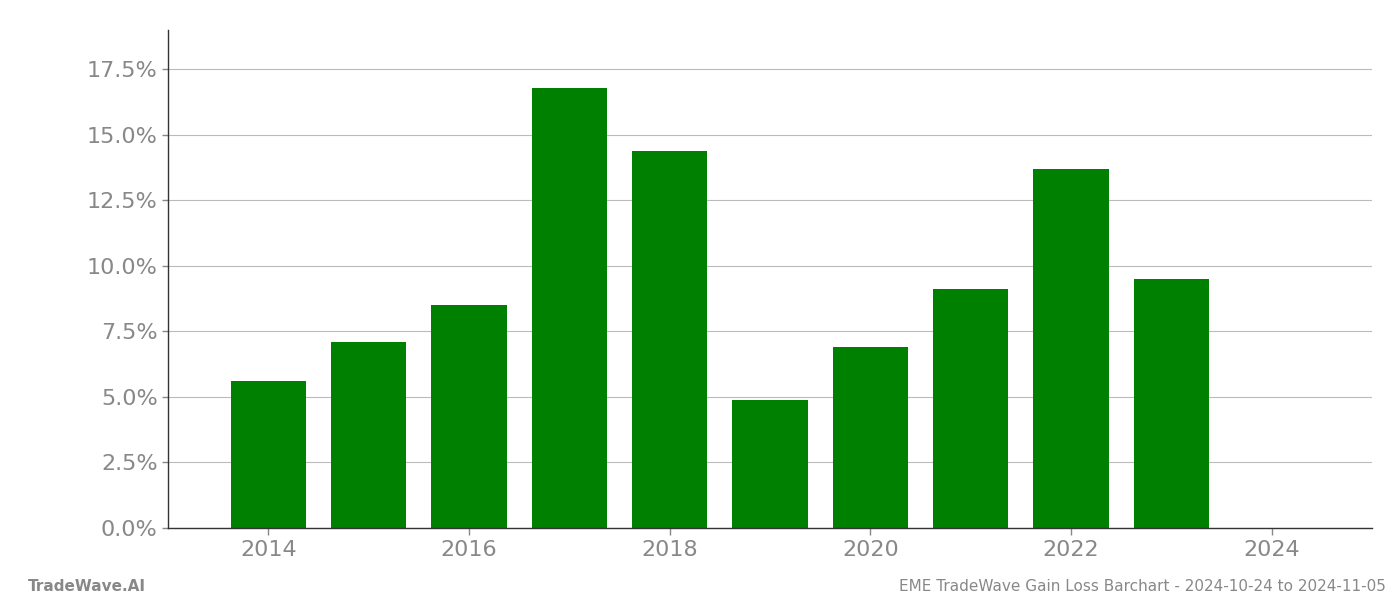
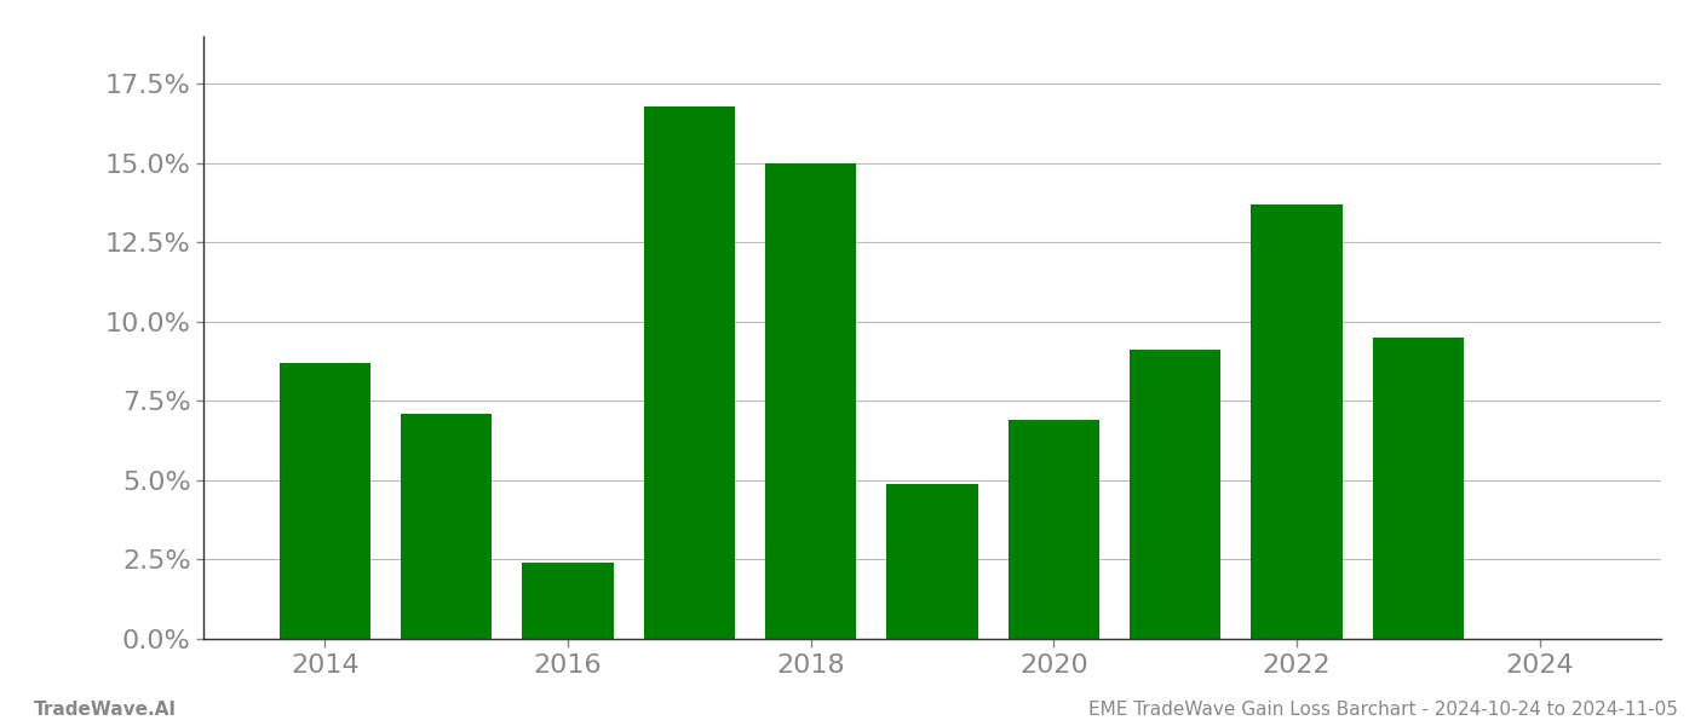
2014: 5.6% -> 8.7%
2016: 8.5% -> 2.4%
2018: 14.4% -> 15.0%
